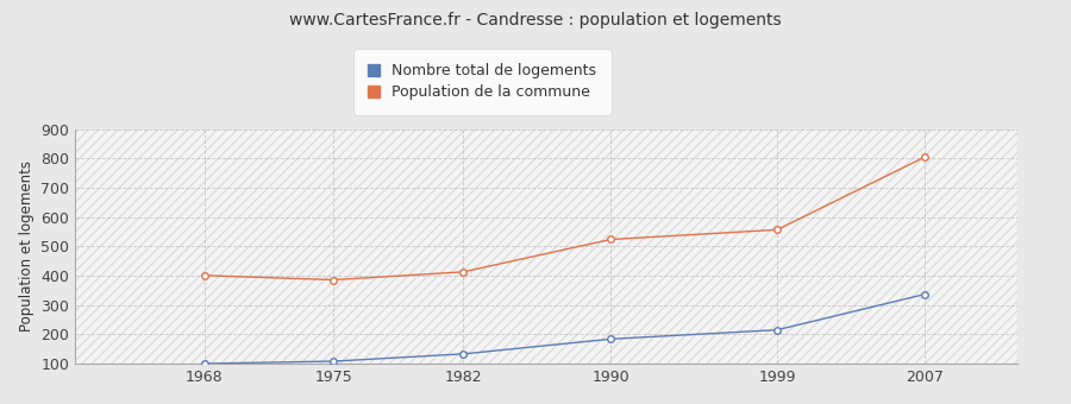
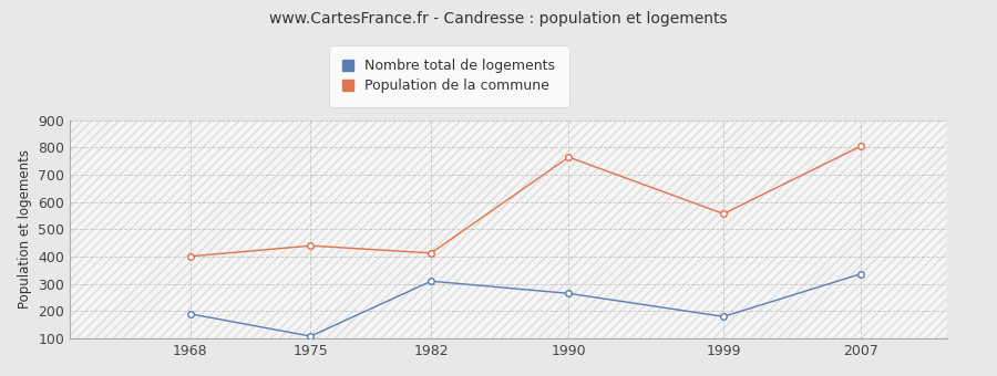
Nombre total de logements/1968: 100 -> 190
Population de la commune/1975: 386 -> 440
Nombre total de logements/1982: 133 -> 310
Nombre total de logements/1990: 184 -> 265
Population de la commune/1990: 524 -> 765
Nombre total de logements/1999: 215 -> 180
